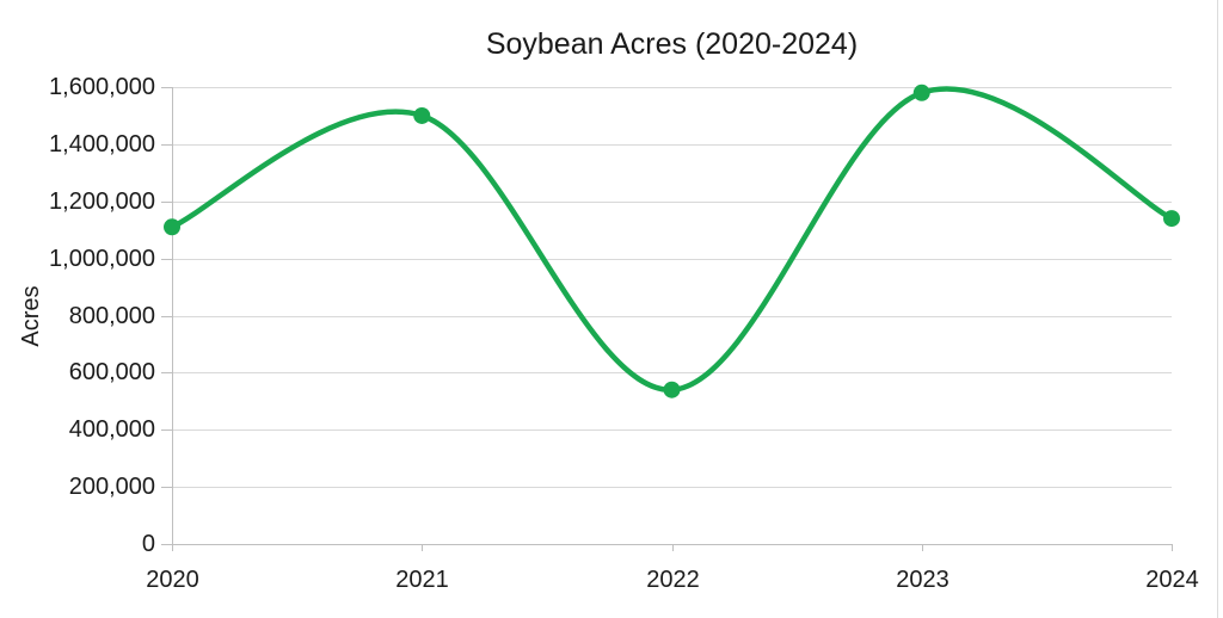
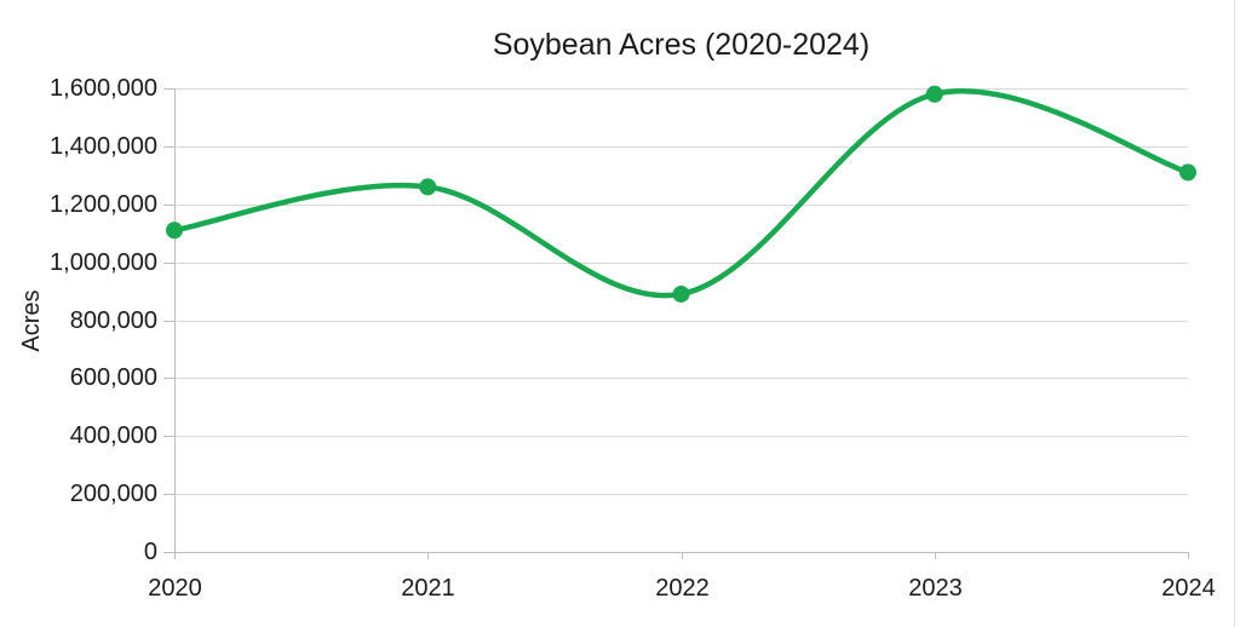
2021: 1500000 -> 1260000
2022: 540000 -> 890000
2024: 1140000 -> 1310000
